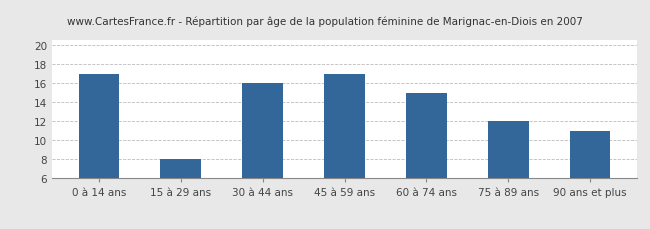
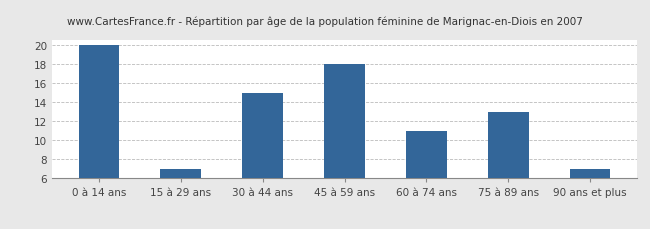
0 à 14 ans: 17 -> 20
15 à 29 ans: 8 -> 7
30 à 44 ans: 16 -> 15
45 à 59 ans: 17 -> 18
60 à 74 ans: 15 -> 11
75 à 89 ans: 12 -> 13
90 ans et plus: 11 -> 7
